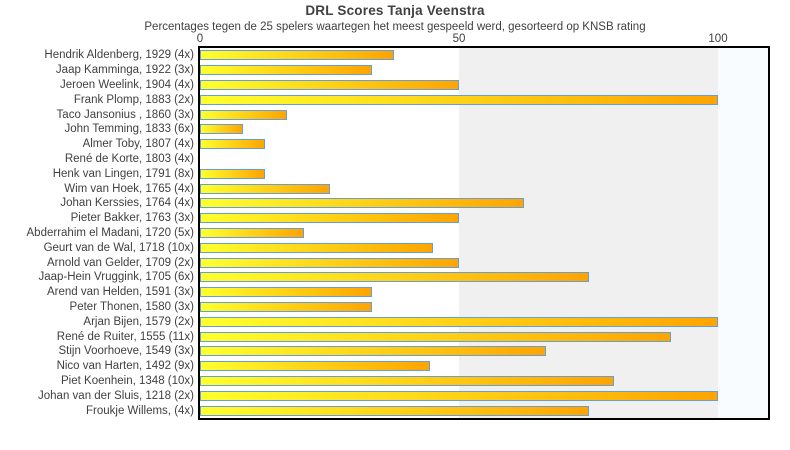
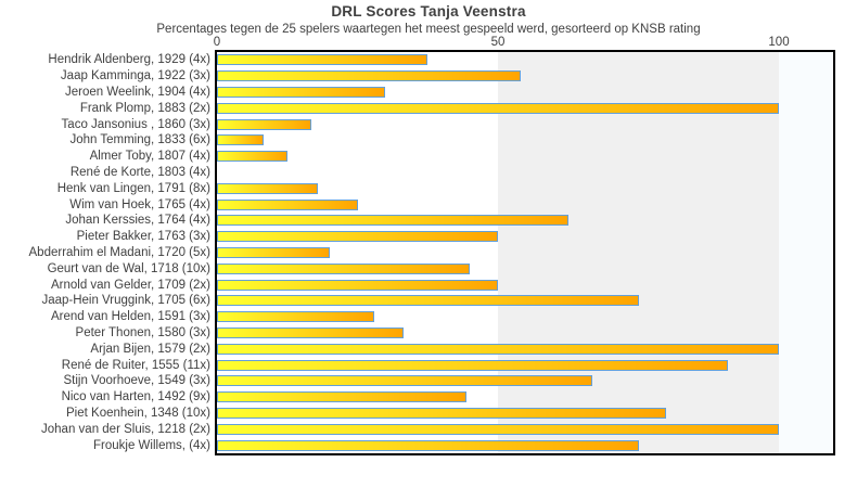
Jaap Kamminga, 1922 (3x): 33 -> 54
Jeroen Weelink, 1904 (4x): 50 -> 30
Henk van Lingen, 1791 (8x): 12 -> 18
Arend van Helden, 1591 (3x): 33 -> 28
